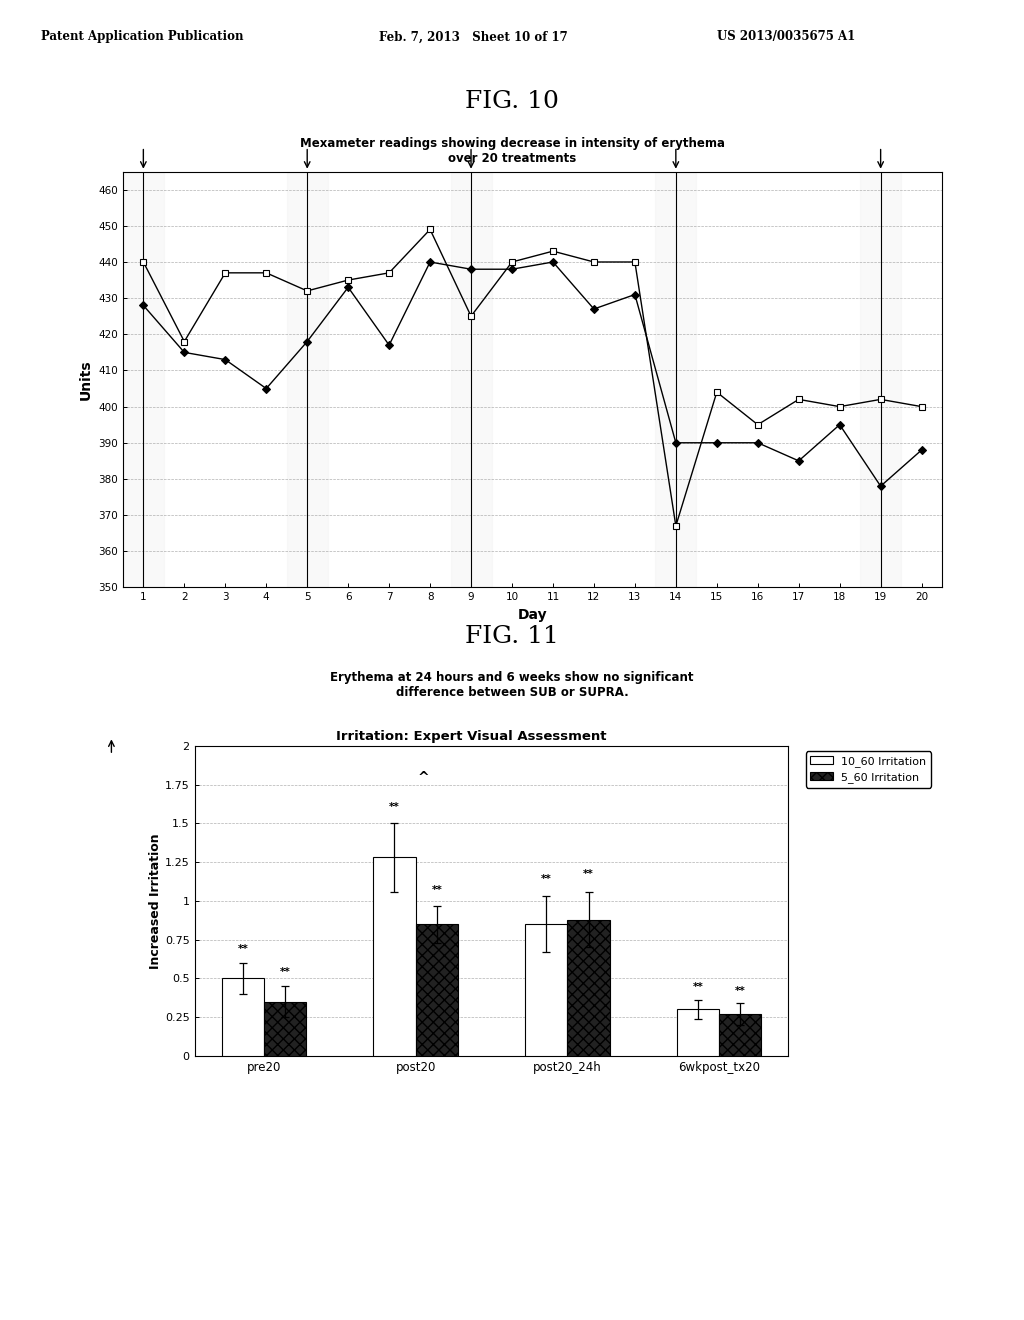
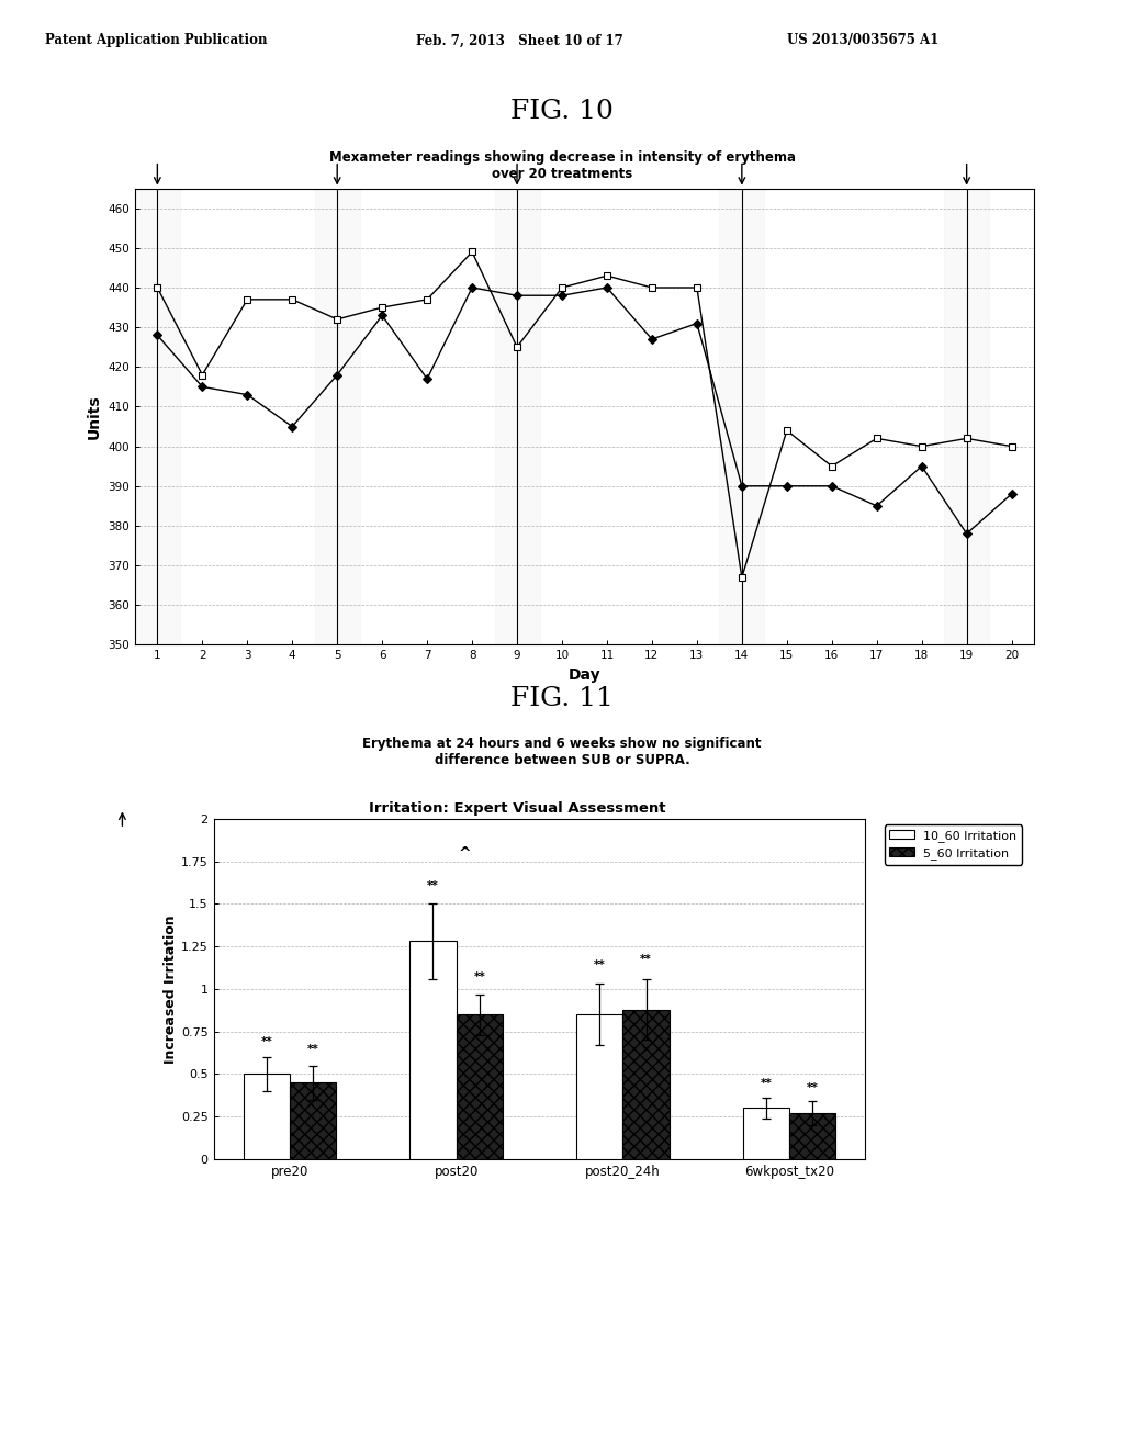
5_60 Irritation/pre20: 0.35 -> 0.45
